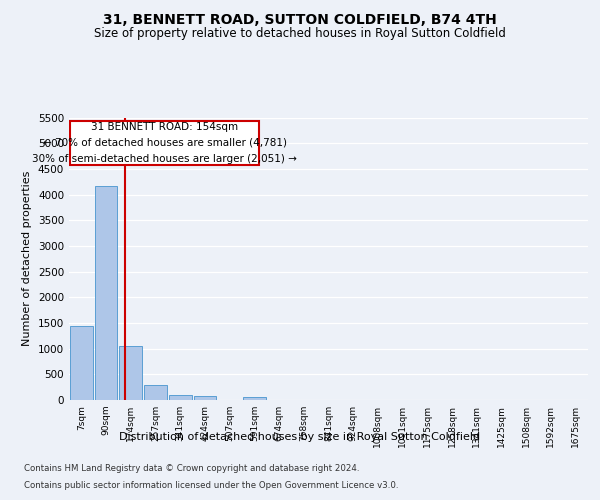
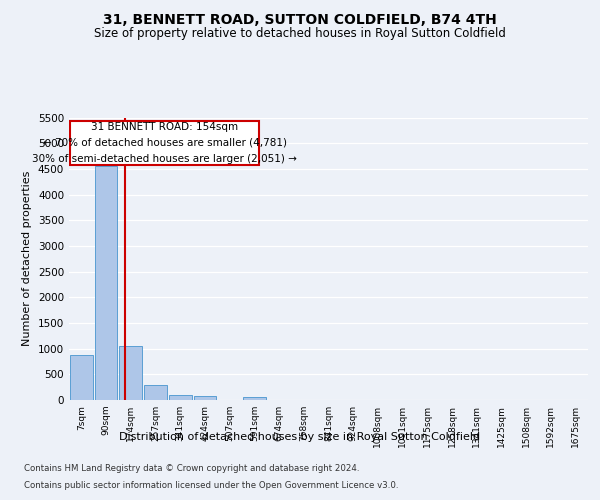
7sqm: 1440 -> 880
90sqm: 4160 -> 4560
